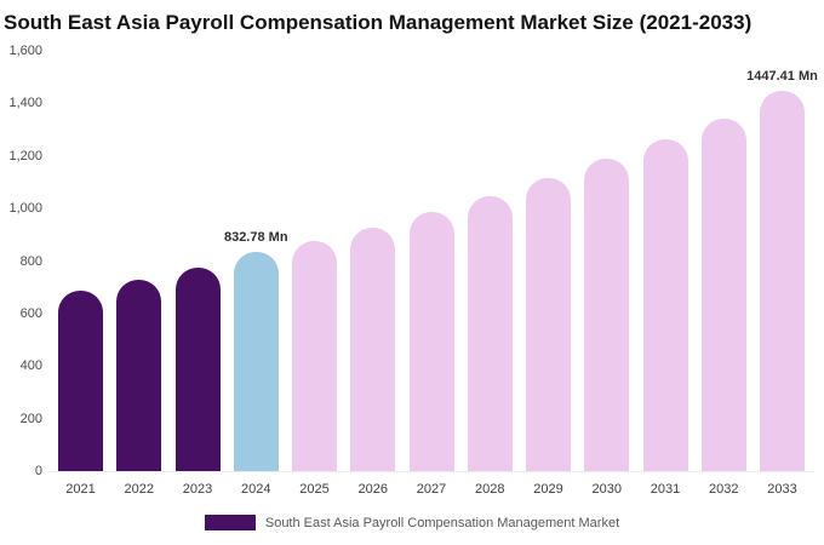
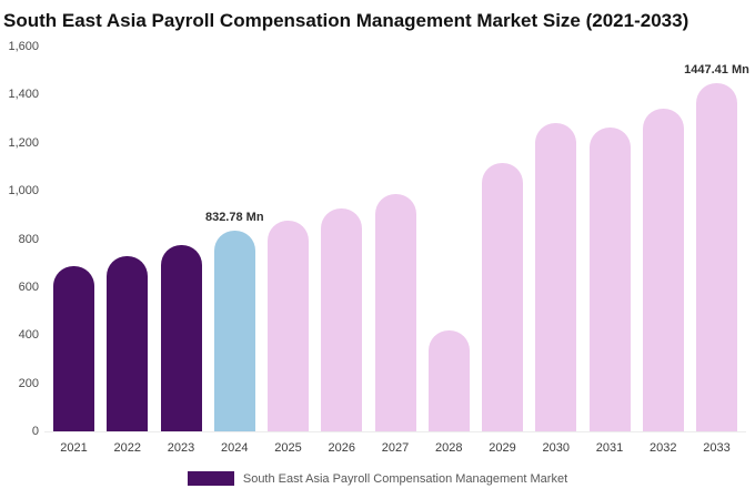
2028: 1050 -> 420
2030: 1190 -> 1280
